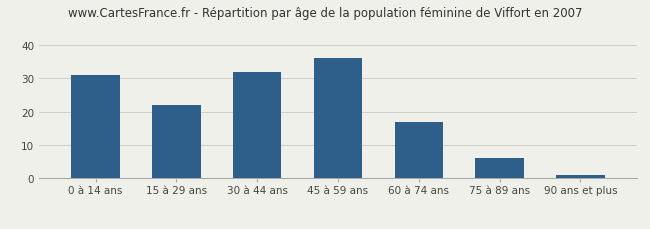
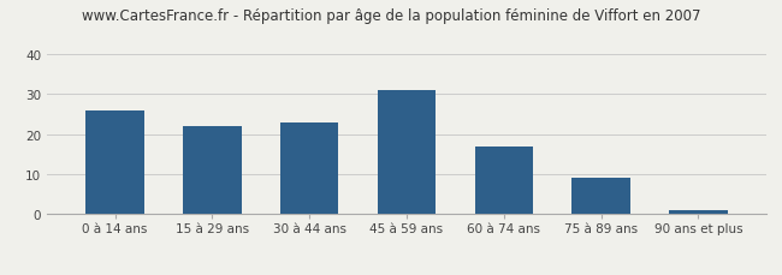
0 à 14 ans: 31 -> 26
30 à 44 ans: 32 -> 23
45 à 59 ans: 36 -> 31
75 à 89 ans: 6 -> 9
